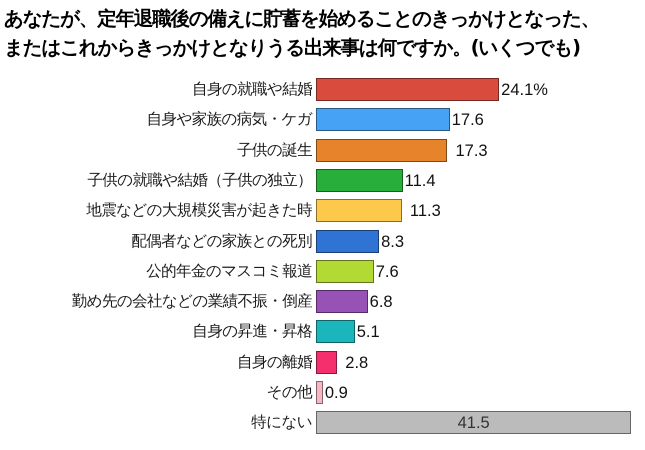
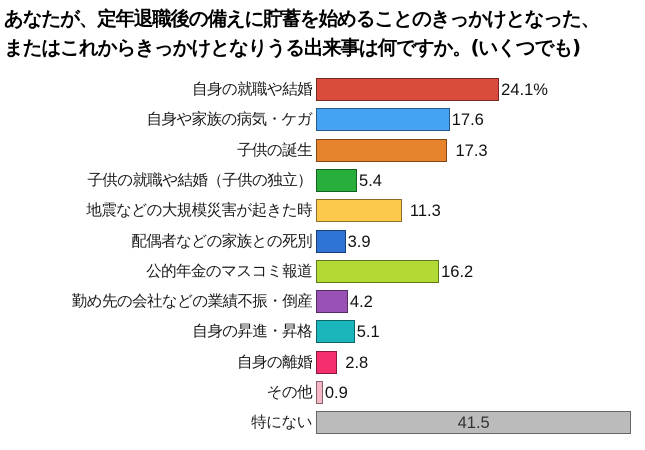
子供の就職や結婚（子供の独立）: 11.4 -> 5.4
配偶者などの家族との死別: 8.3 -> 3.9
公的年金のマスコミ報道: 7.6 -> 16.2
勤め先の会社などの業績不振・倒産: 6.8 -> 4.2
